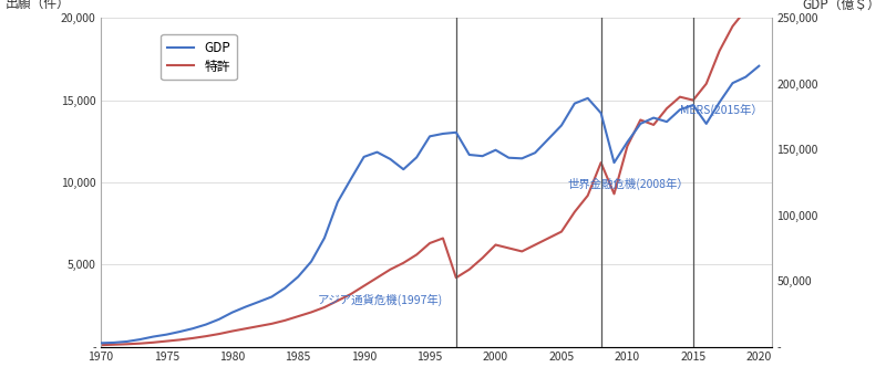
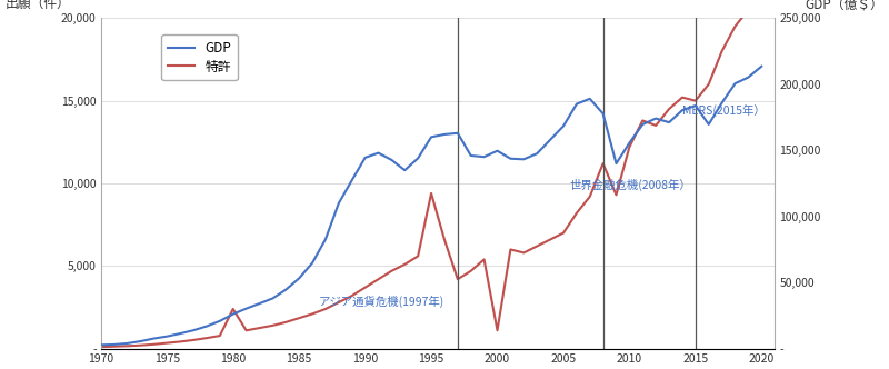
特許/1980: 1,000 -> 2,400
特許/1995: 6,300 -> 9,400
特許/2000: 6,200 -> 1,100
